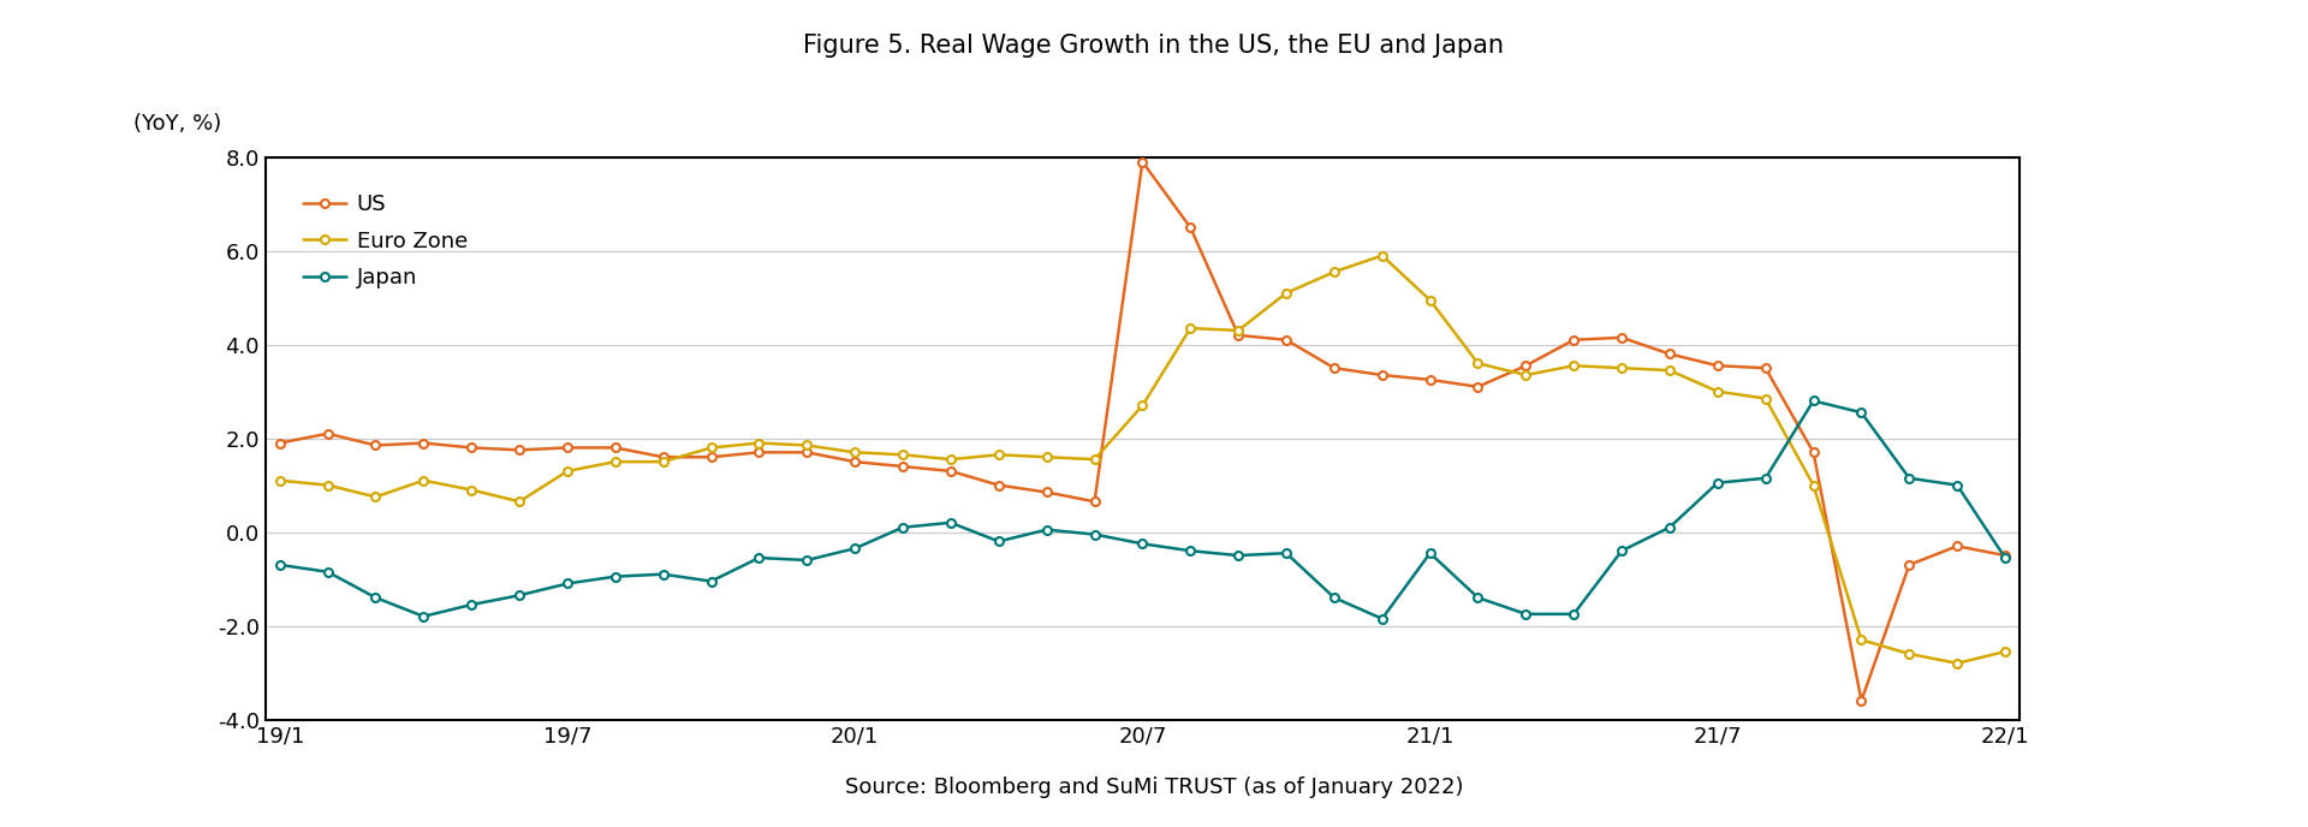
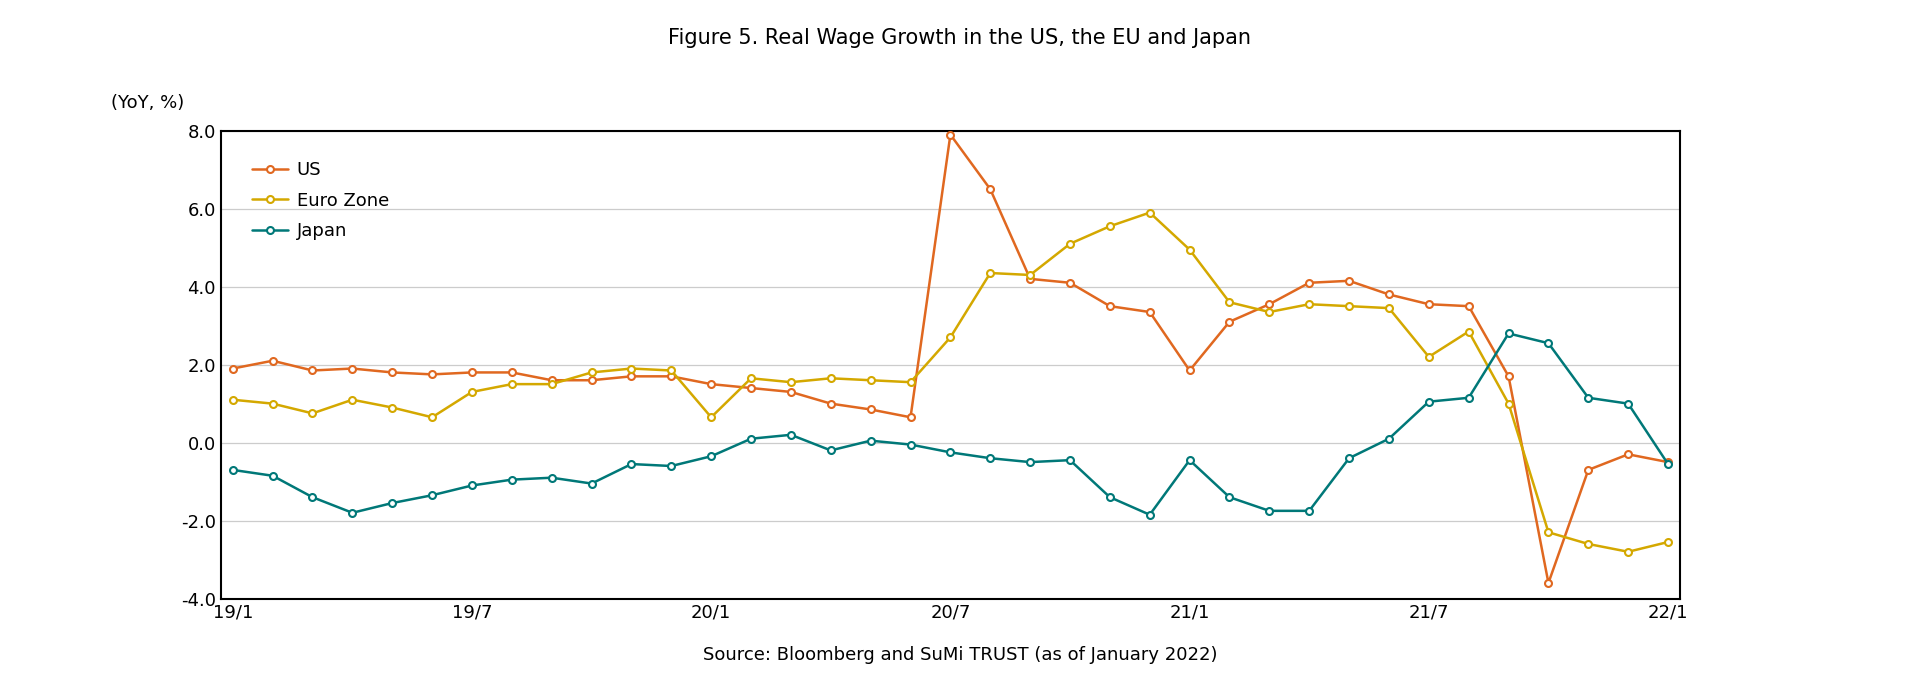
Euro Zone/20/1: 1.70 -> 0.65
US/21/1: 3.25 -> 1.85
Euro Zone/21/7: 3.00 -> 2.20
